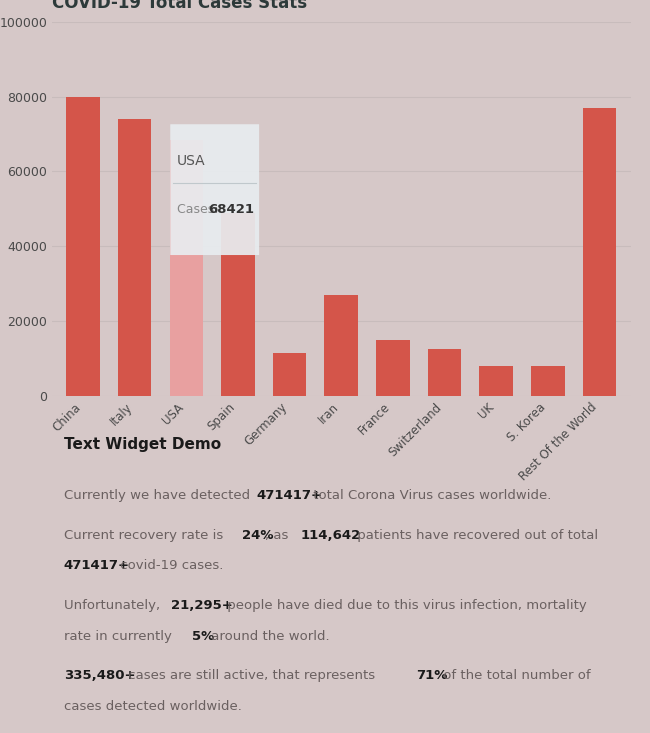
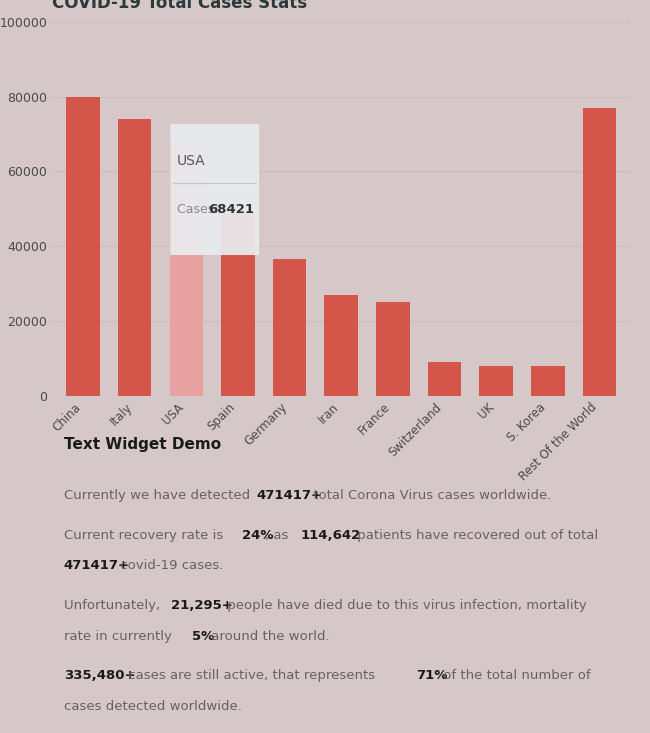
Germany: 11500 -> 36700
France: 15000 -> 25000
Switzerland: 12500 -> 9000
